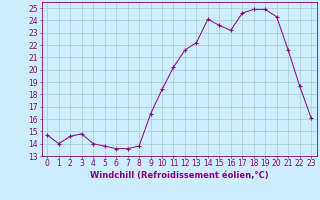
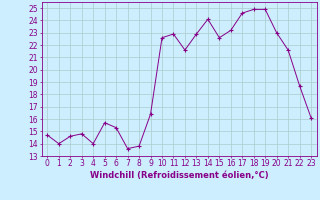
5: 13.8 -> 15.7
6: 13.6 -> 15.3
10: 18.4 -> 22.6
11: 20.2 -> 22.9
13: 22.2 -> 22.9
15: 23.6 -> 22.6
20: 24.3 -> 23.0
